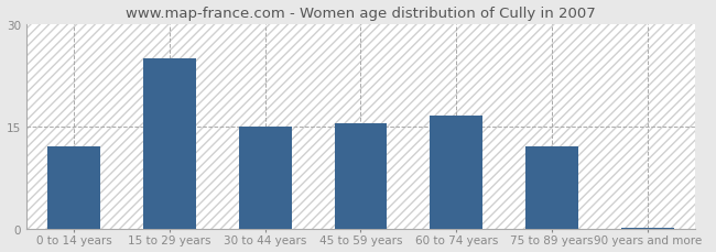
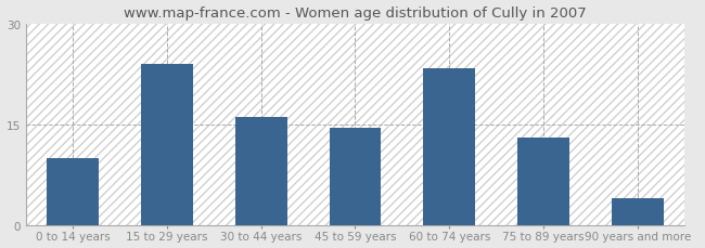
0 to 14 years: 12.0 -> 10.0
15 to 29 years: 25.0 -> 24.0
30 to 44 years: 15.0 -> 16.0
45 to 59 years: 15.5 -> 14.4
60 to 74 years: 16.5 -> 23.4
75 to 89 years: 12.0 -> 13.0
90 years and more: 0.2 -> 4.0
